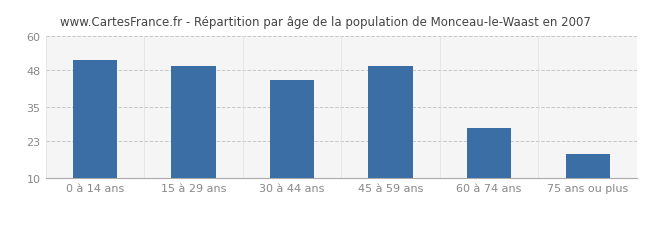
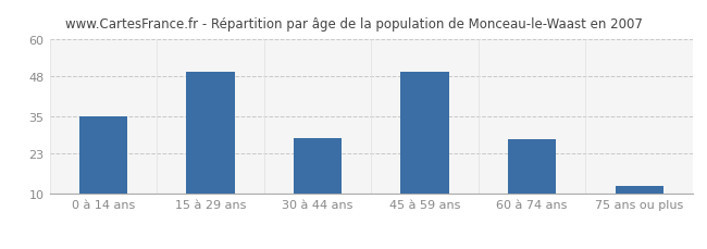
0 à 14 ans: 51.5 -> 35.0
30 à 44 ans: 44.5 -> 28.0
75 ans ou plus: 18.5 -> 12.5
